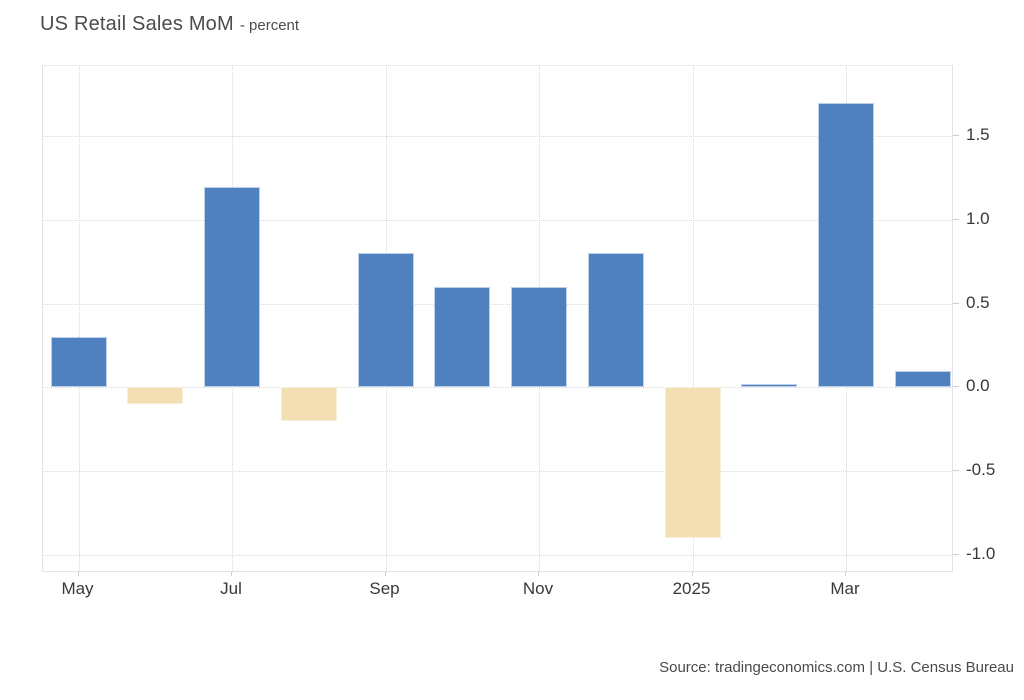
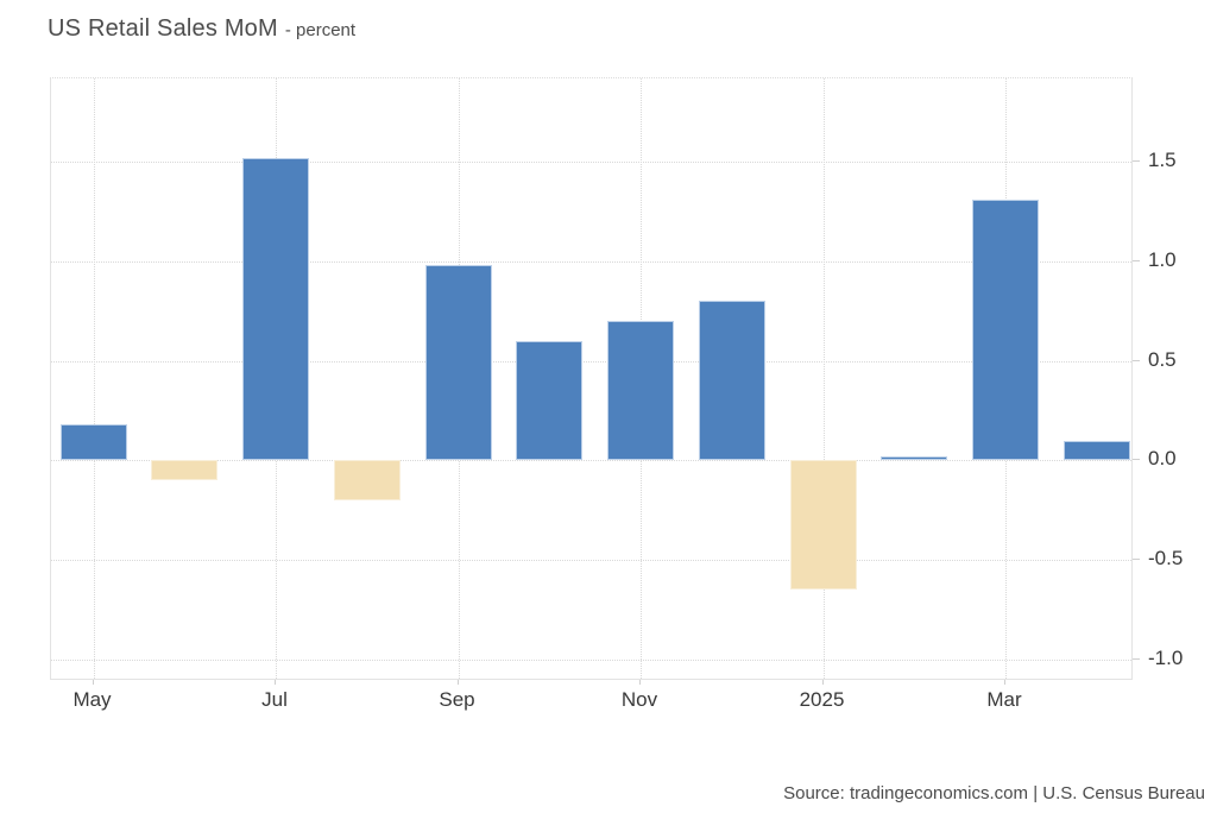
May: 0.30 -> 0.18
Jul: 1.20 -> 1.52
Sep: 0.80 -> 0.98
Nov: 0.60 -> 0.70
2025: -0.90 -> -0.65
Mar: 1.70 -> 1.31
